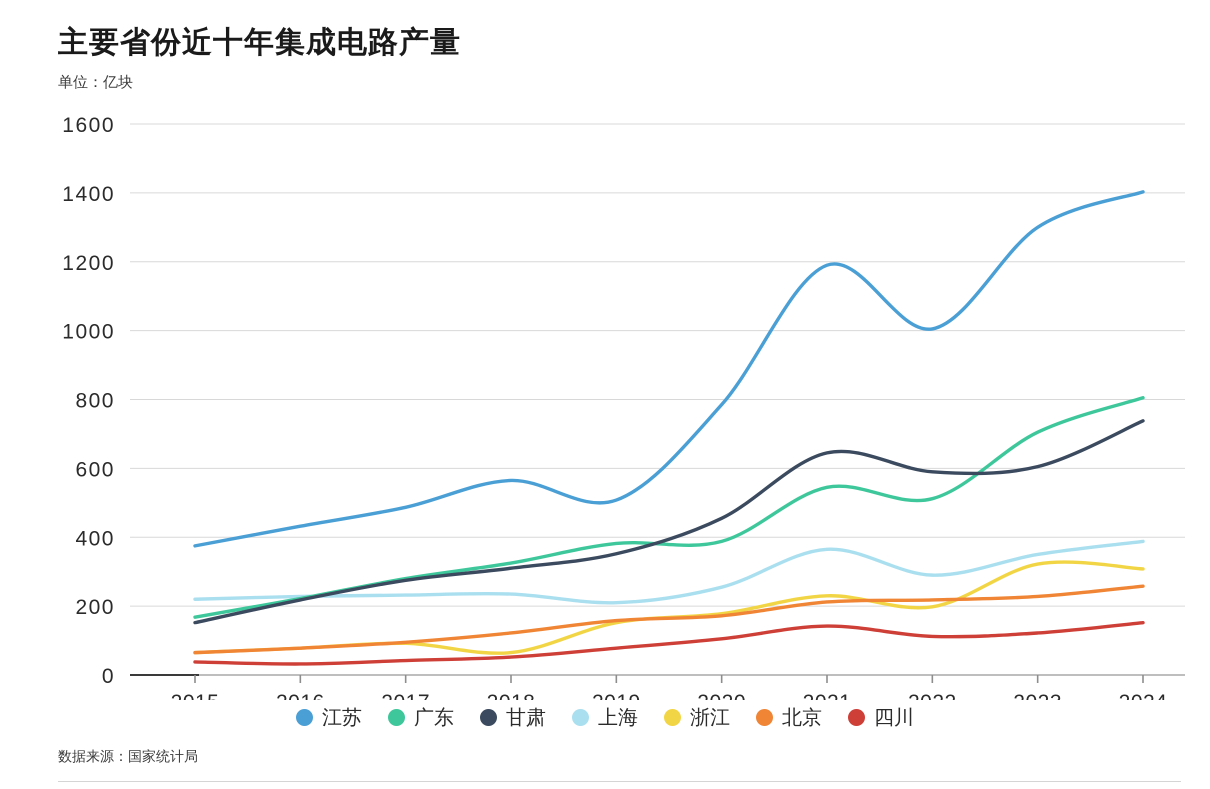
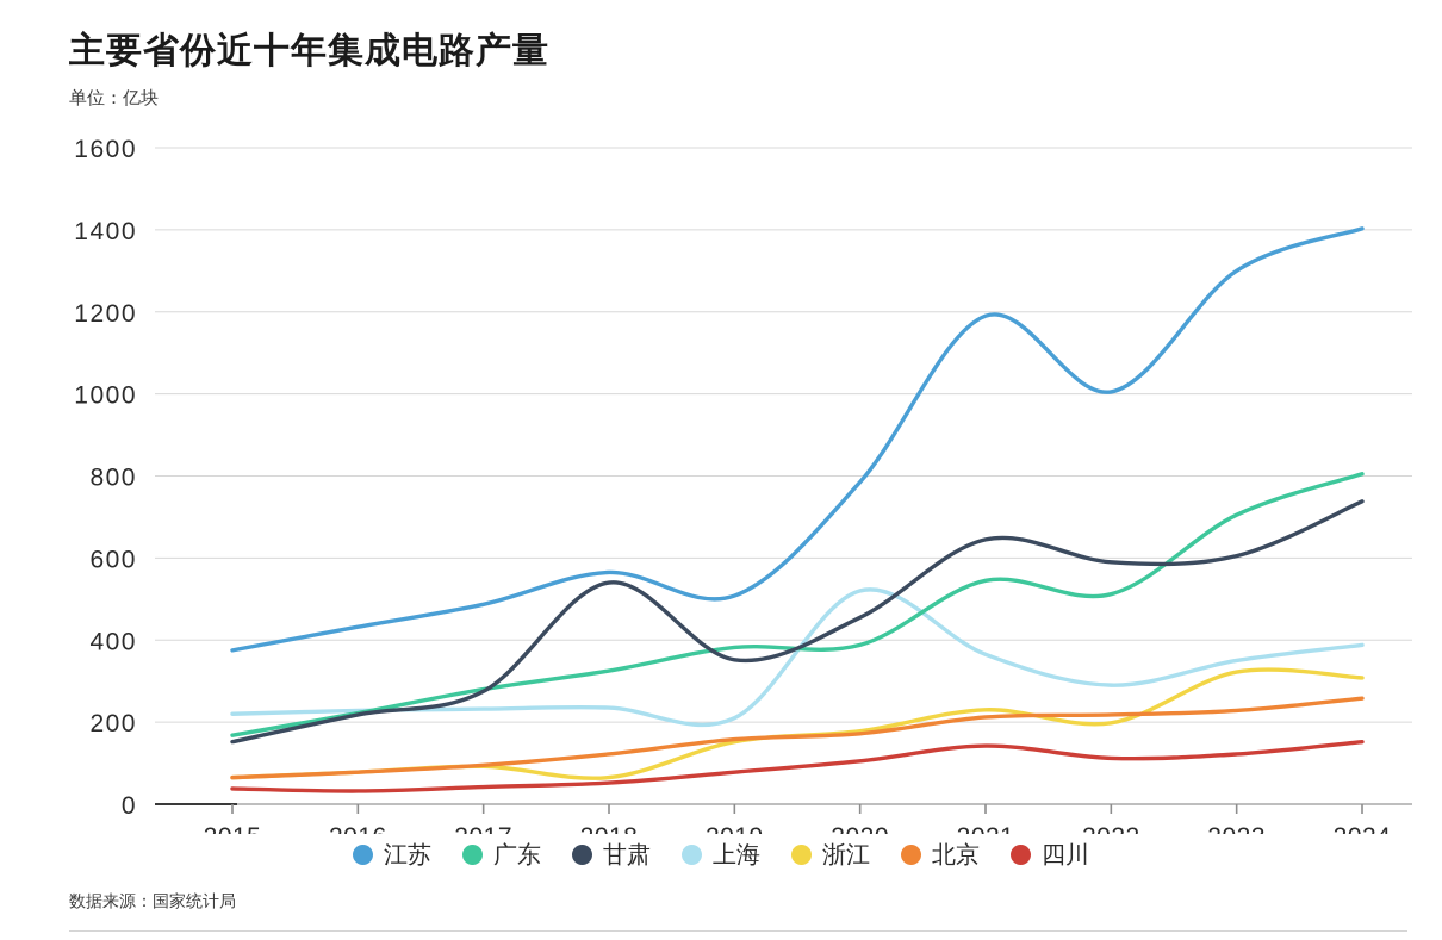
甘肃/2018: 310 -> 540
上海/2020: 260 -> 520
